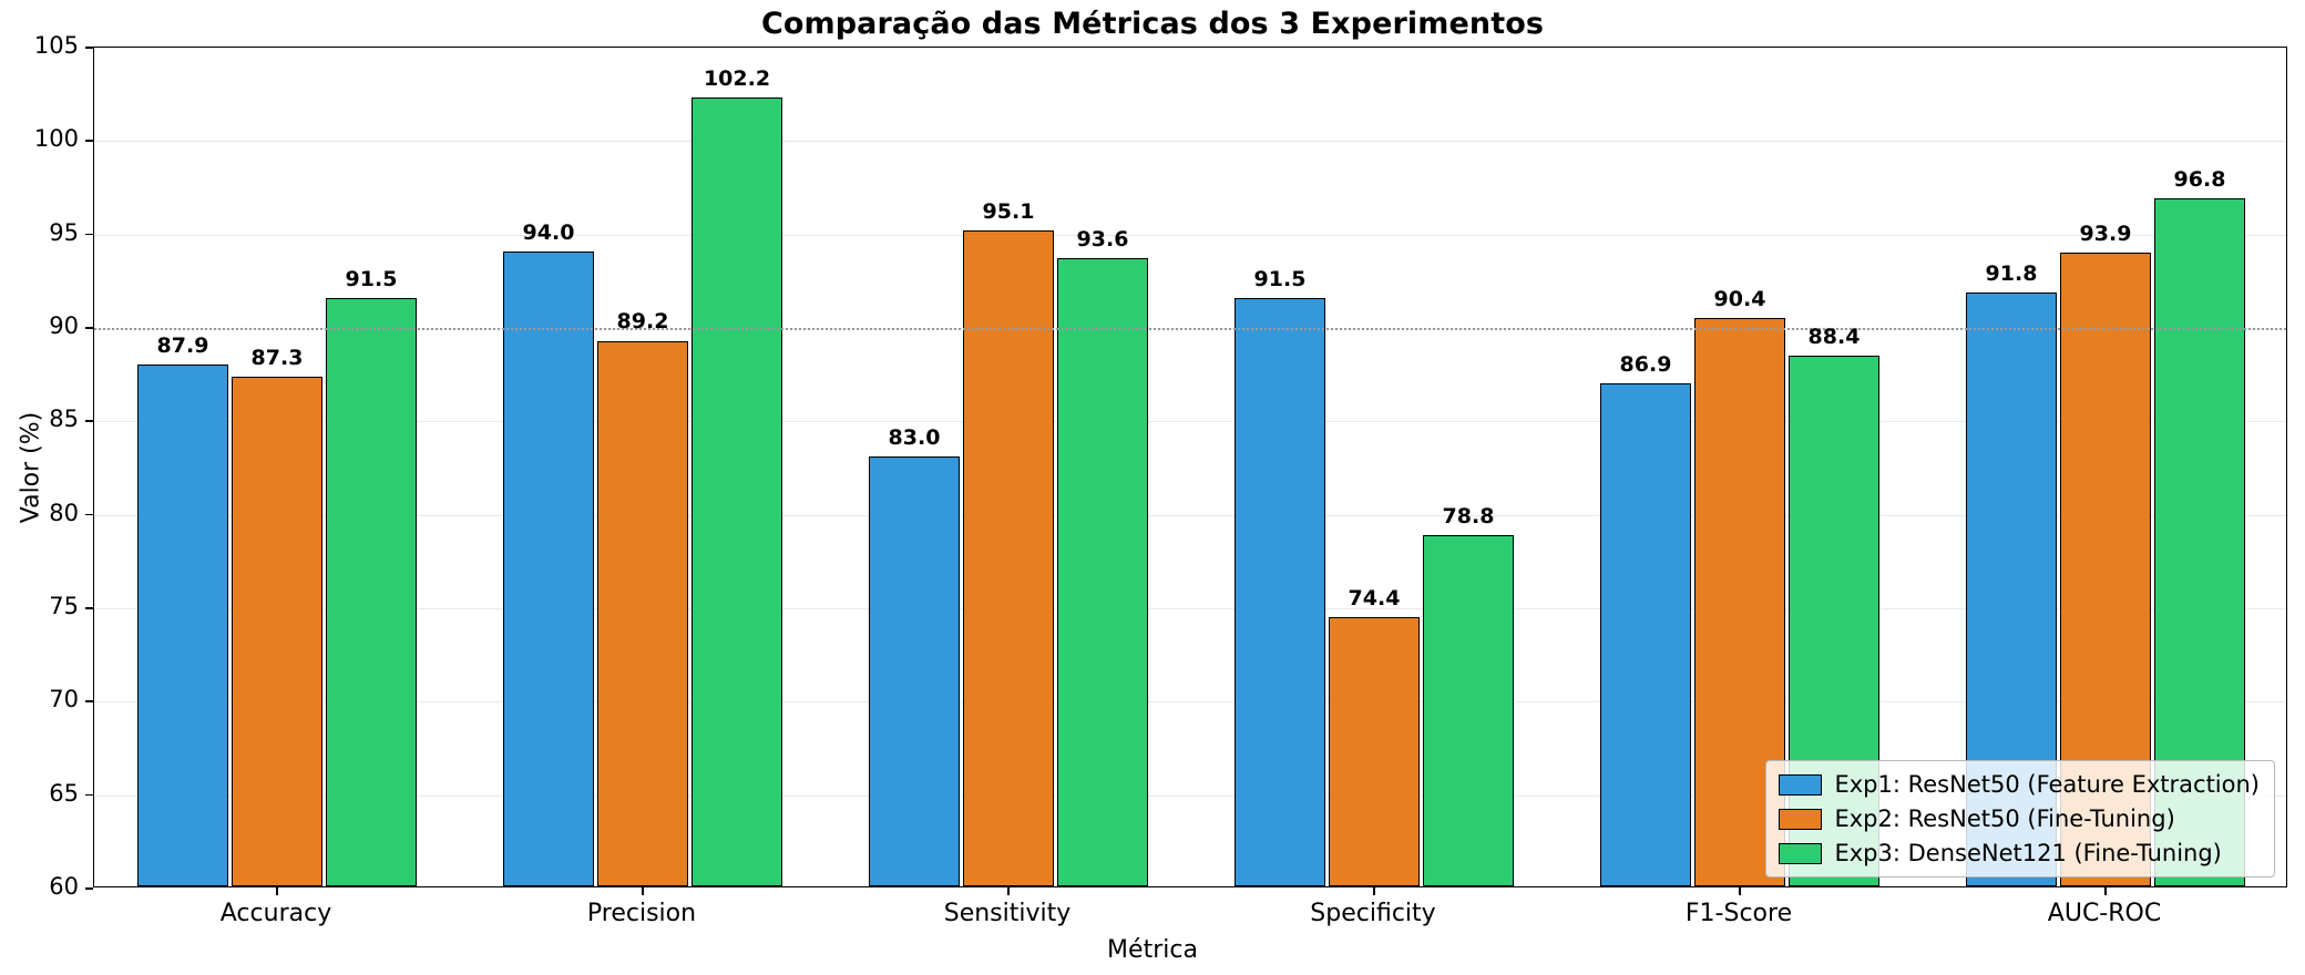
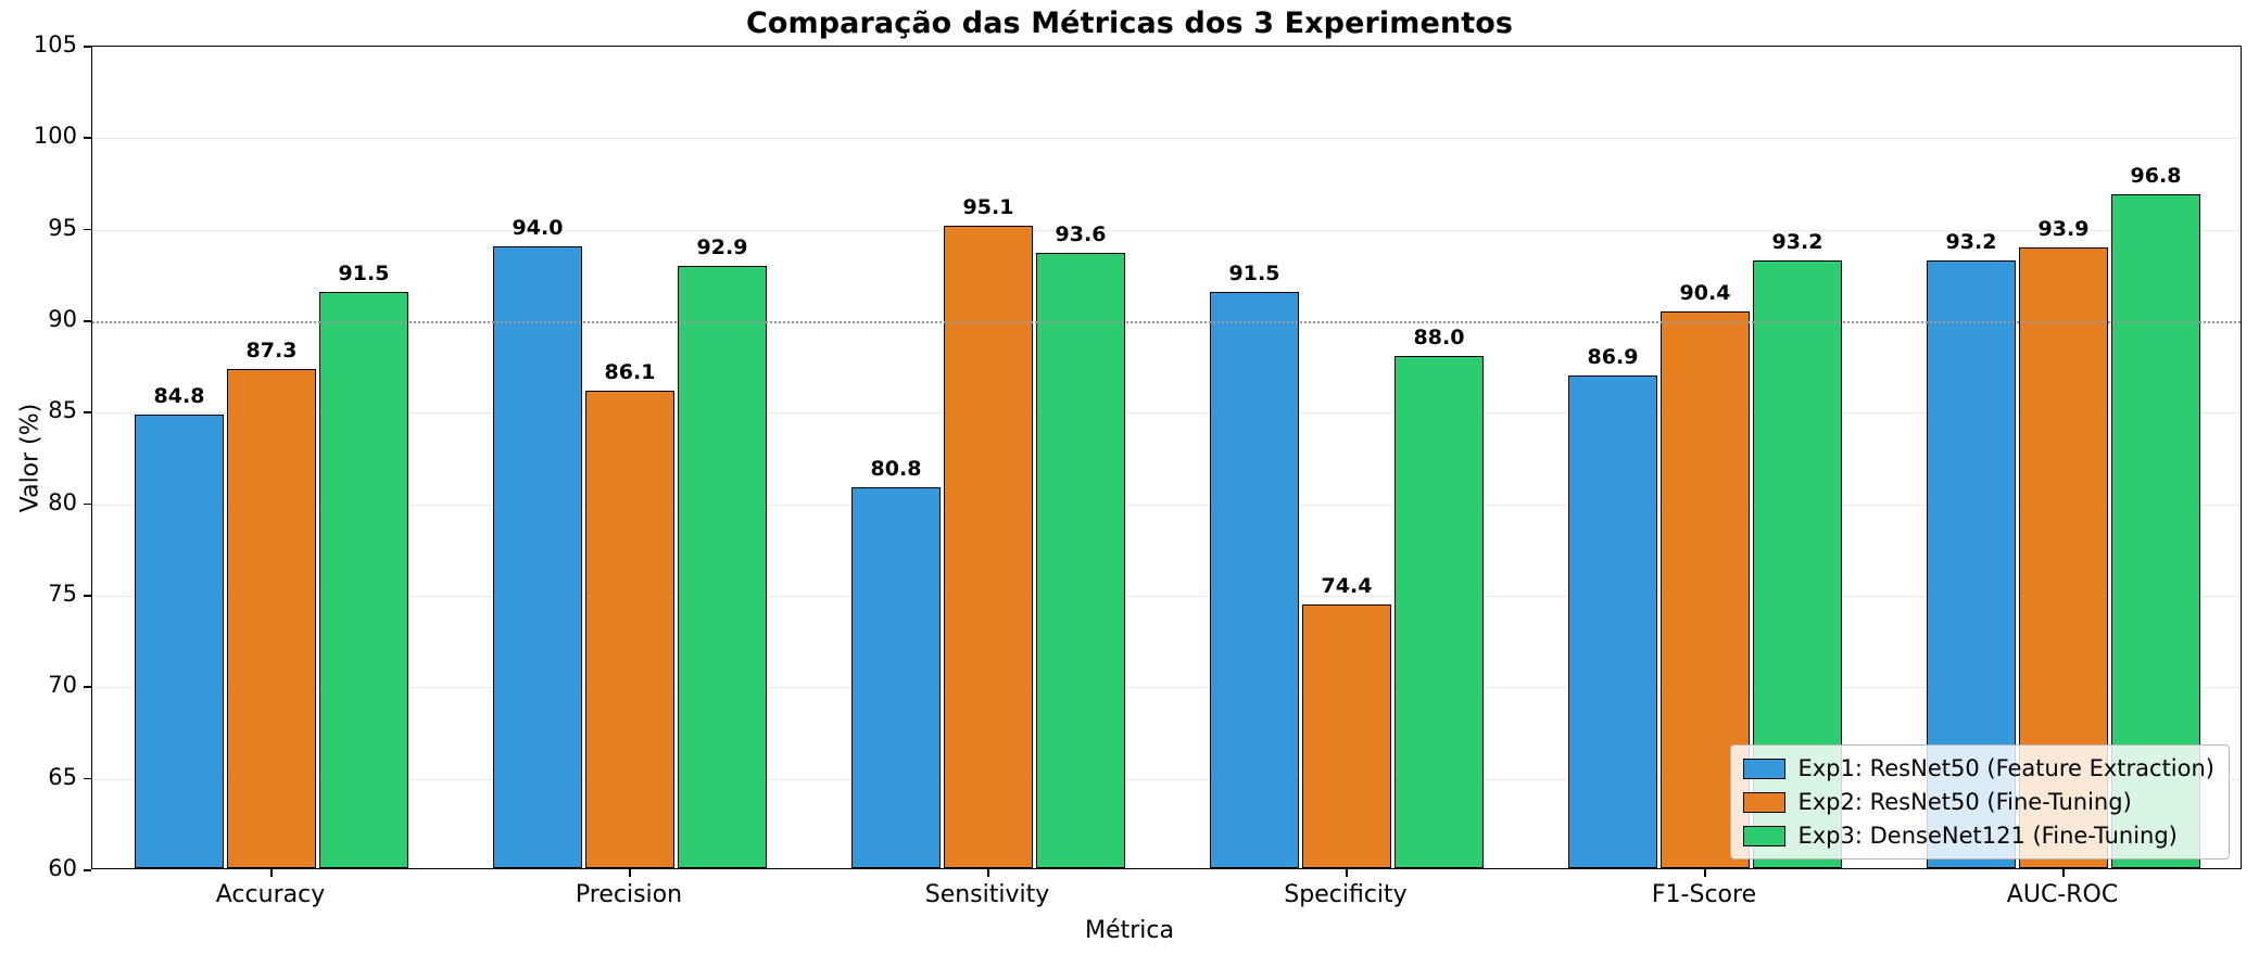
Exp1: ResNet50 (Feature Extraction)/Accuracy: 87.9 -> 84.8
Exp2: ResNet50 (Fine-Tuning)/Precision: 89.2 -> 86.1
Exp3: DenseNet121 (Fine-Tuning)/Precision: 102.2 -> 92.9
Exp1: ResNet50 (Feature Extraction)/Sensitivity: 83.0 -> 80.8
Exp3: DenseNet121 (Fine-Tuning)/Specificity: 78.8 -> 88.0
Exp3: DenseNet121 (Fine-Tuning)/F1-Score: 88.4 -> 93.2
Exp1: ResNet50 (Feature Extraction)/AUC-ROC: 91.8 -> 93.2
